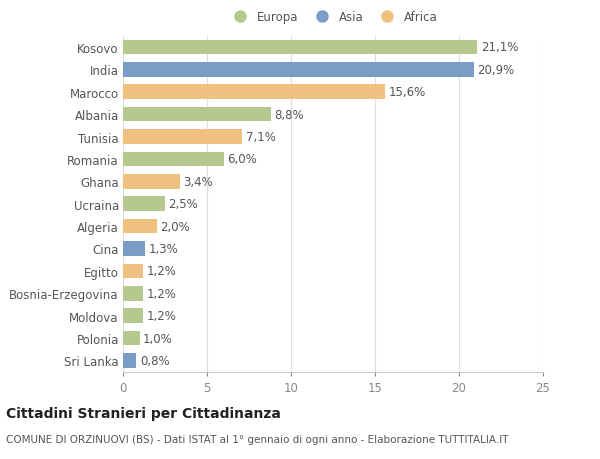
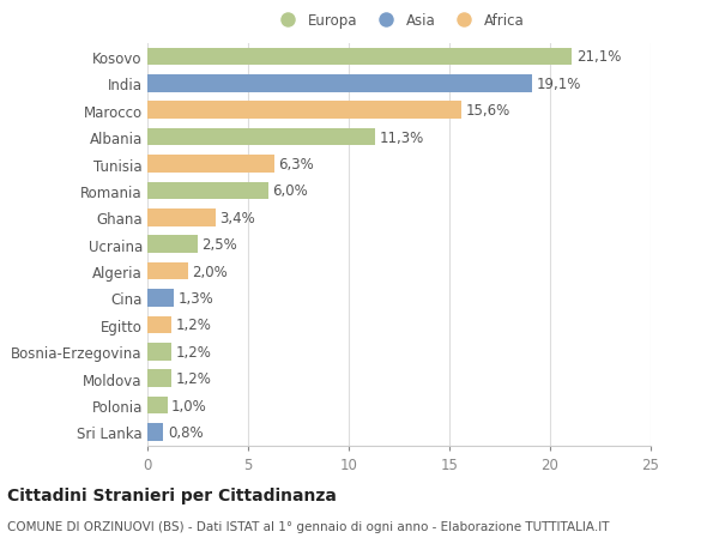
India: 20,9% -> 19,1%
Albania: 8,8% -> 11,3%
Tunisia: 7,1% -> 6,3%
